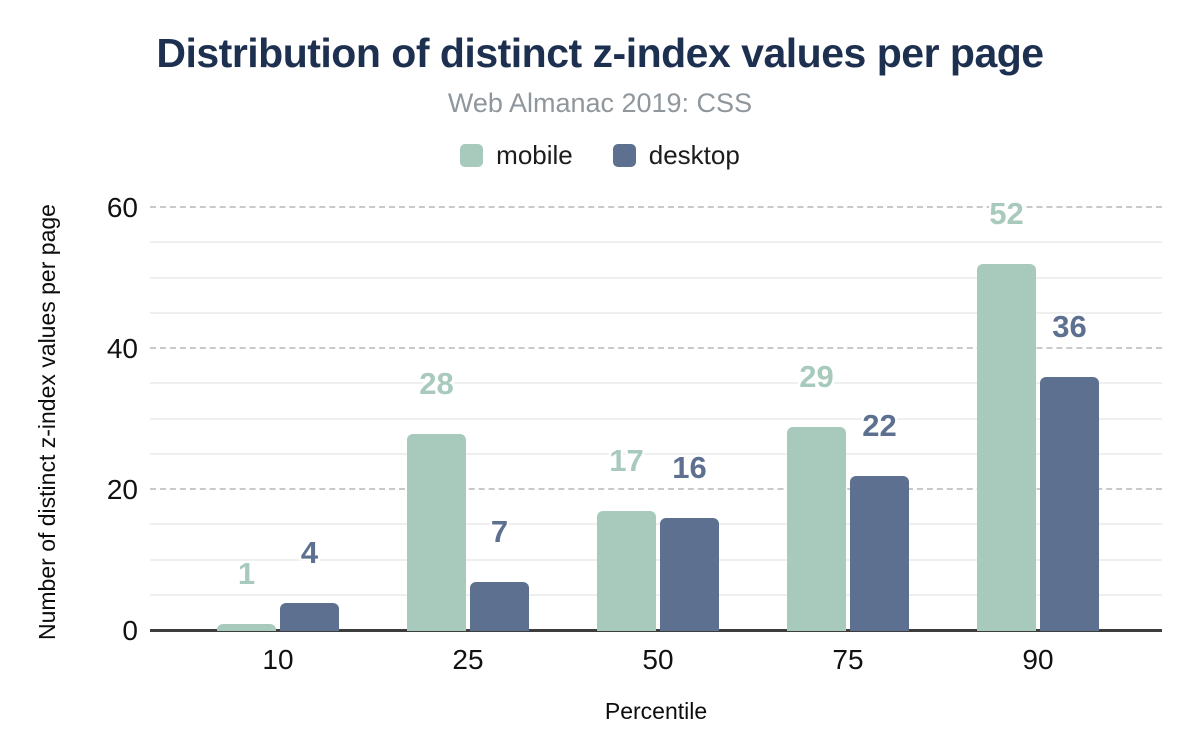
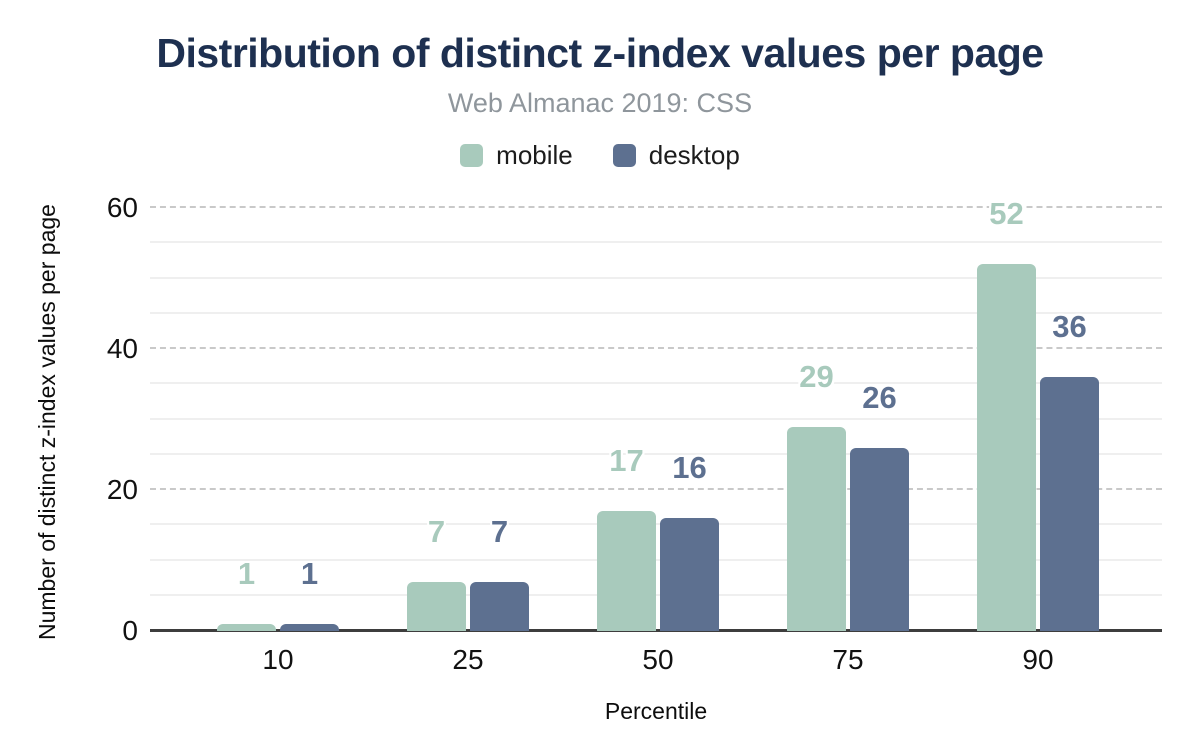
desktop/10: 4 -> 1
mobile/25: 28 -> 7
desktop/75: 22 -> 26
